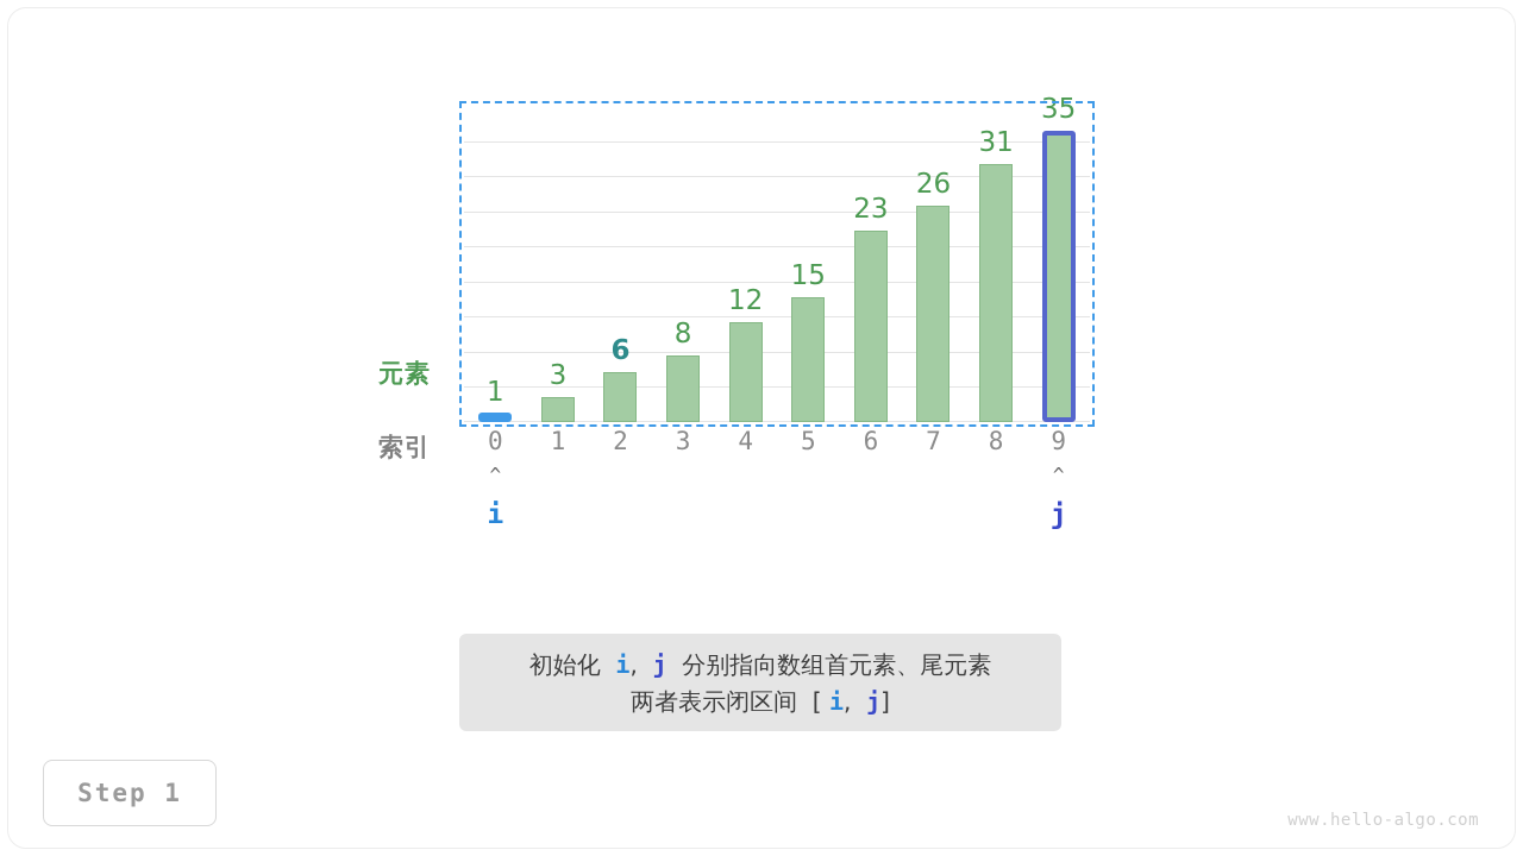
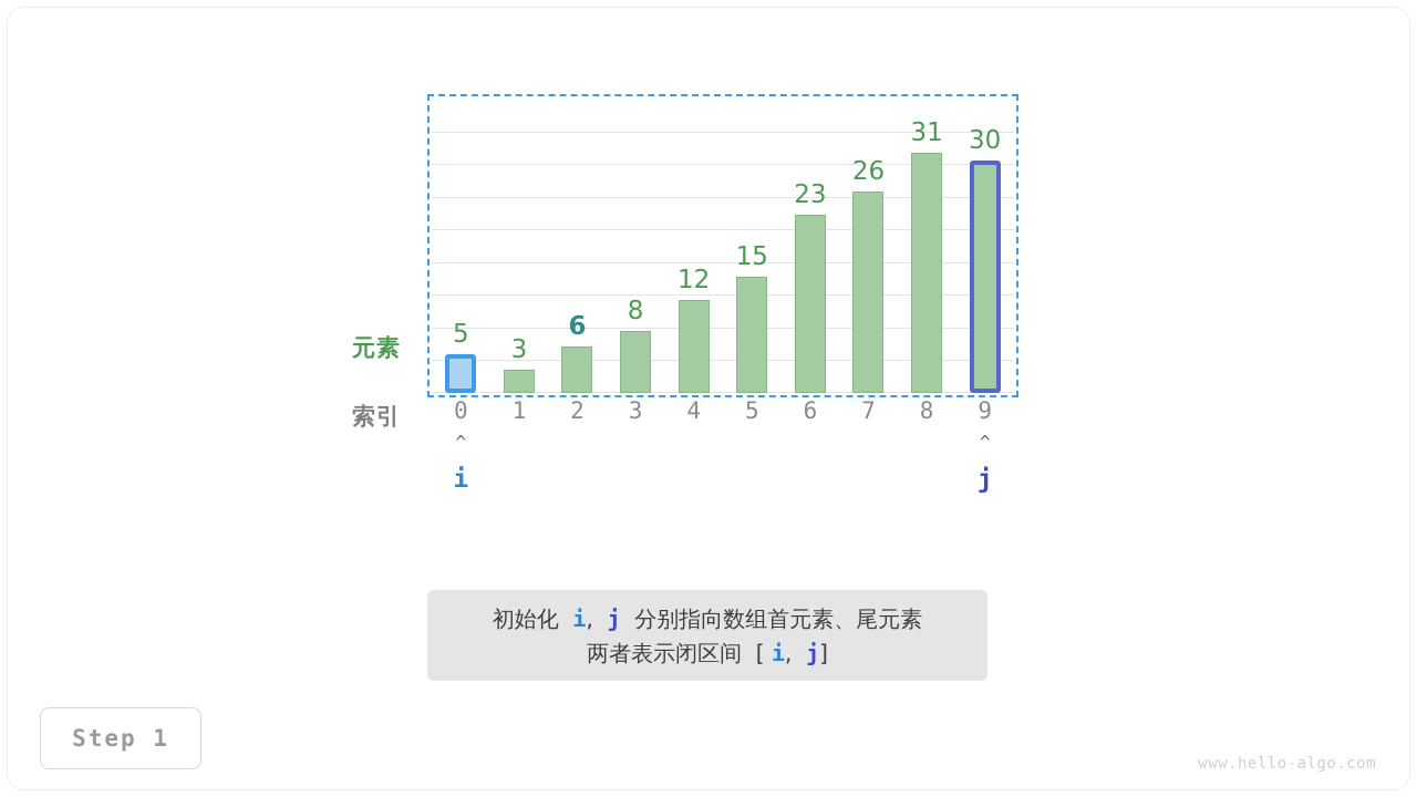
0: 1 -> 5
9: 35 -> 30
